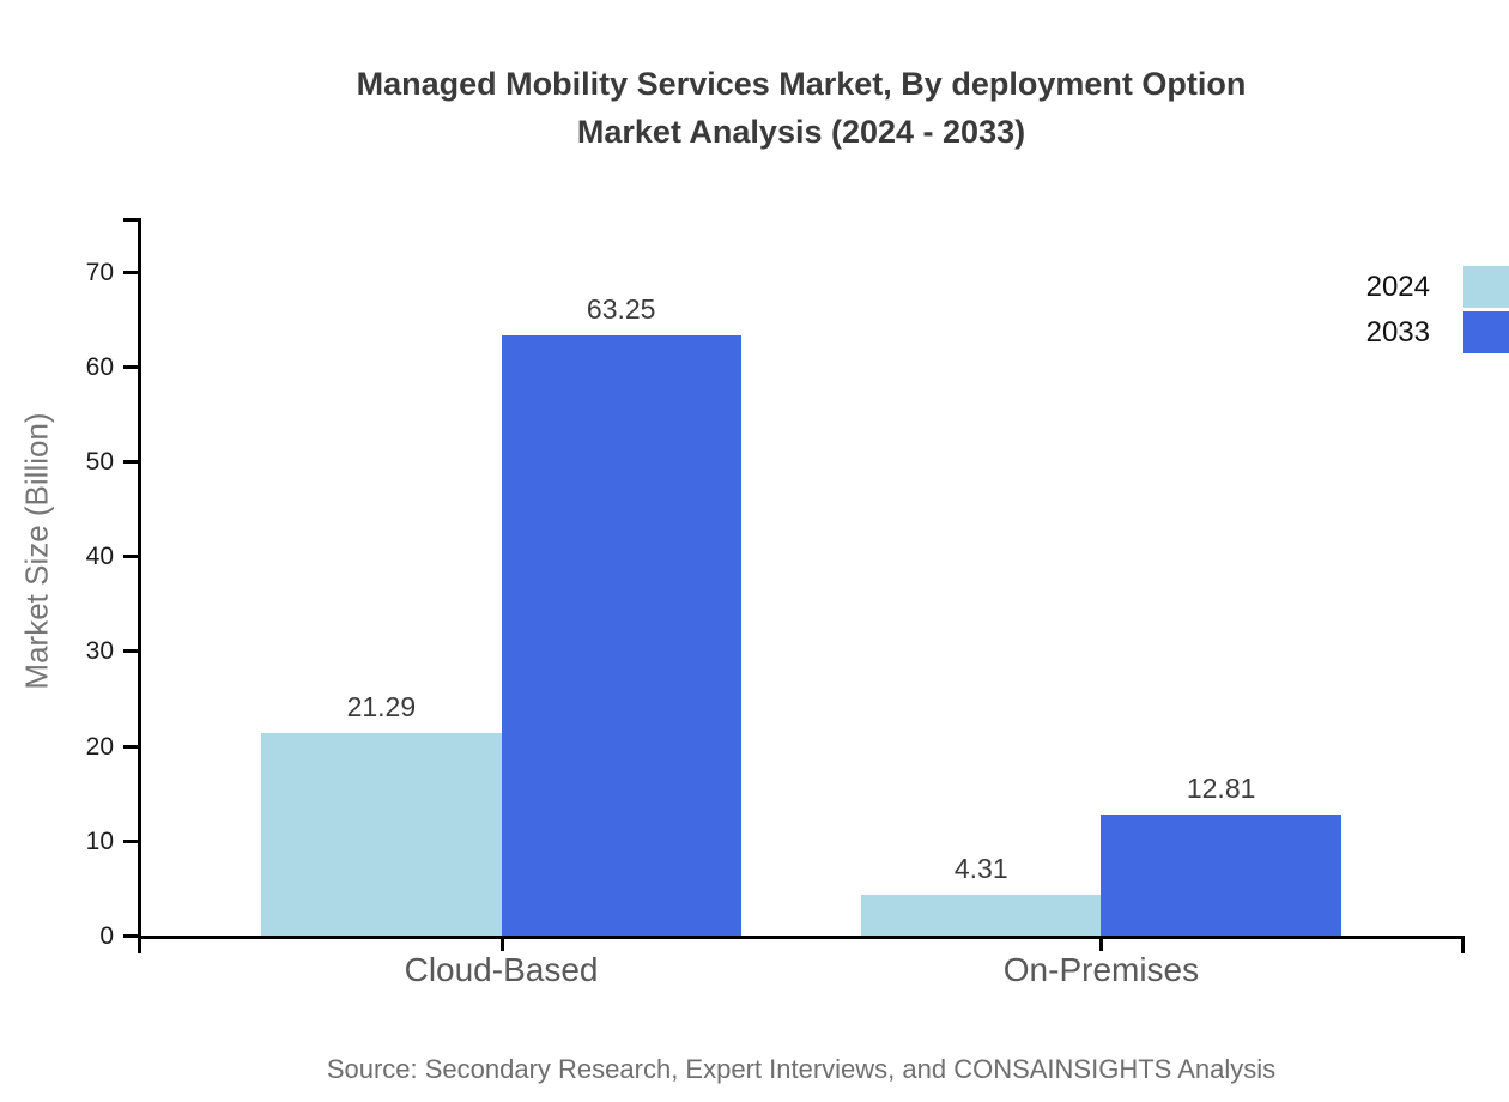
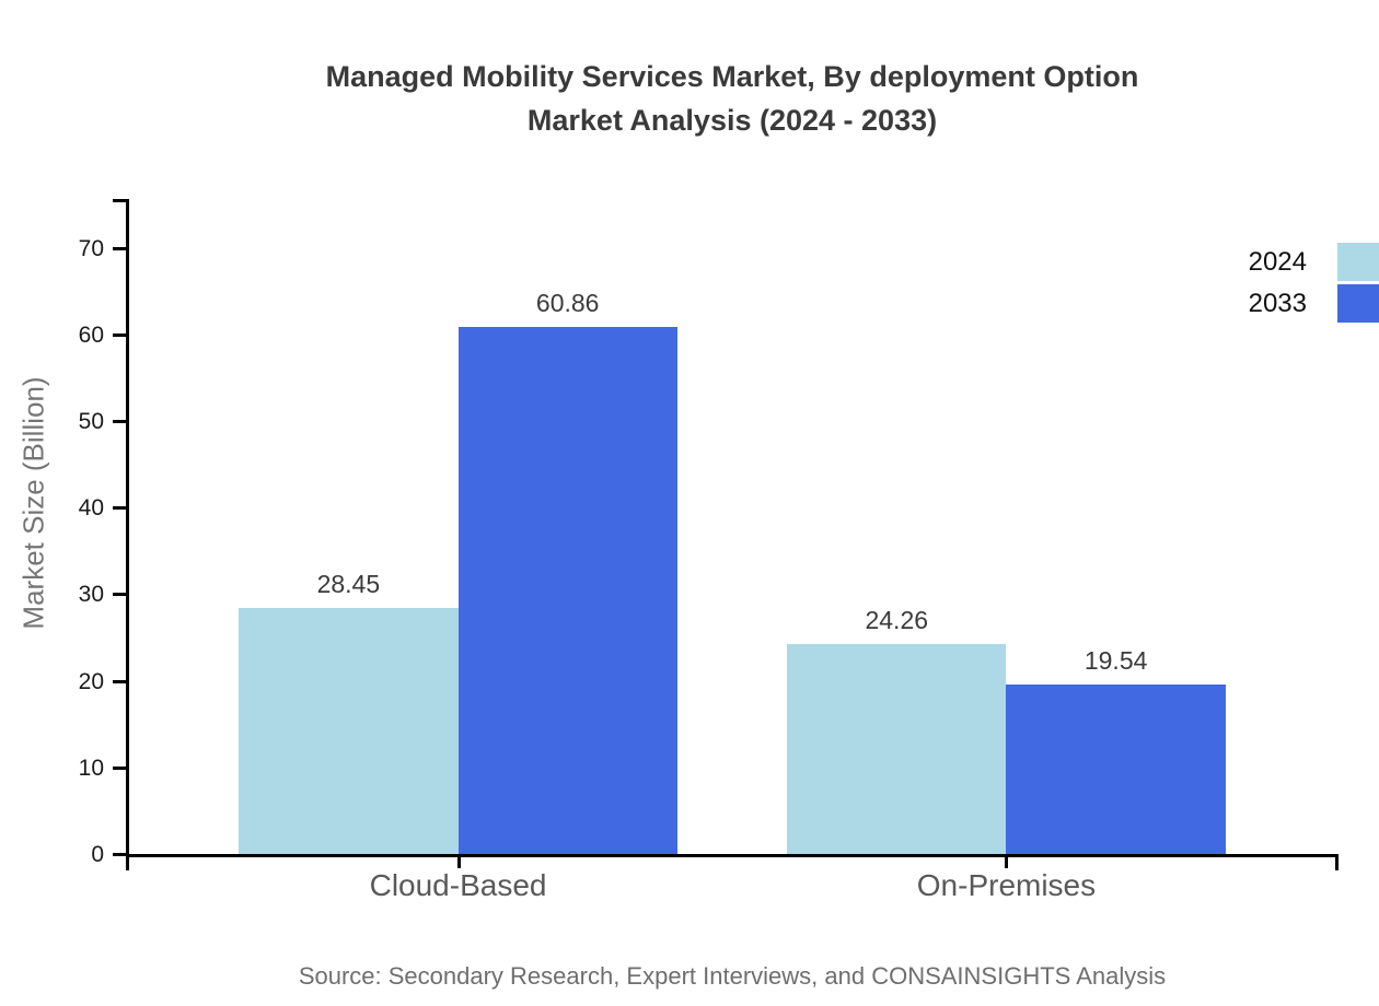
2024/Cloud-Based: 21.29 -> 28.45
2033/Cloud-Based: 63.25 -> 60.86
2024/On-Premises: 4.31 -> 24.26
2033/On-Premises: 12.81 -> 19.54
